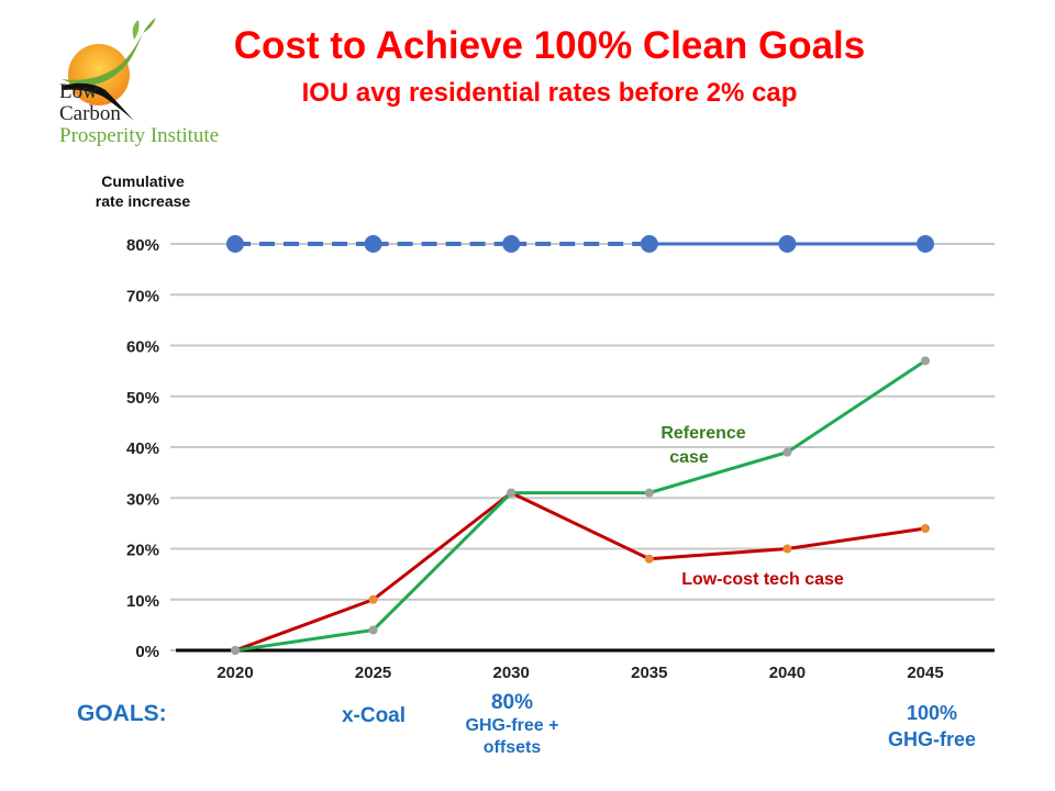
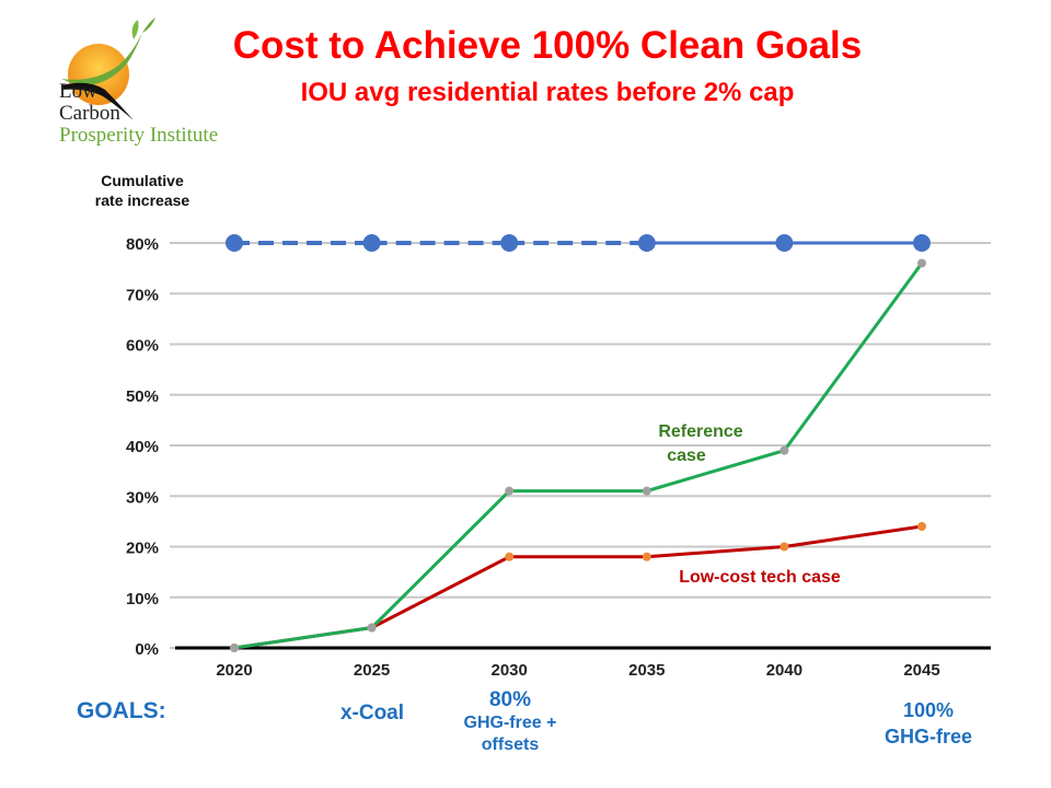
Low-cost tech case/2025: 10% -> 4%
Low-cost tech case/2030: 31% -> 18%
Reference case/2045: 57% -> 76%
